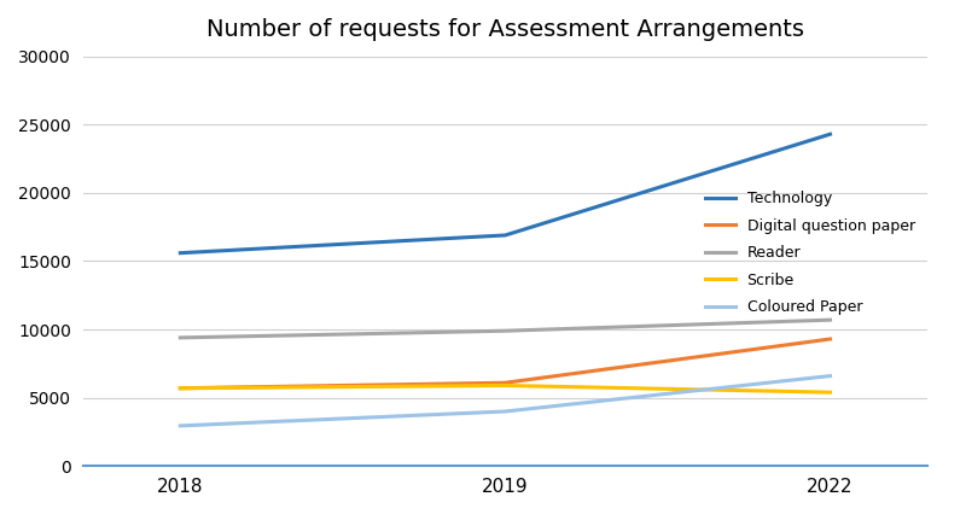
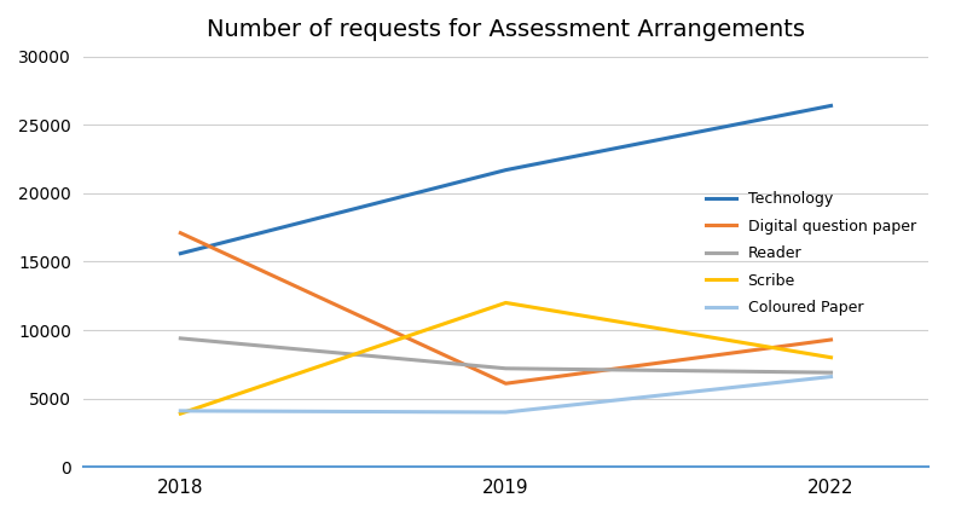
Digital question paper/2018: 5700 -> 17100
Scribe/2018: 5700 -> 3900
Coloured Paper/2018: 3000 -> 4100
Technology/2019: 16900 -> 21700
Reader/2019: 9900 -> 7200
Scribe/2019: 5900 -> 12000
Technology/2022: 24300 -> 26400
Reader/2022: 10700 -> 6900
Scribe/2022: 5400 -> 8000
